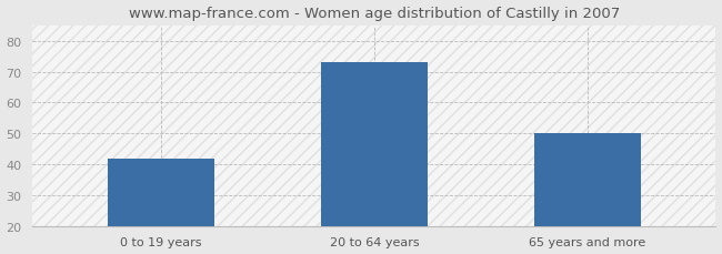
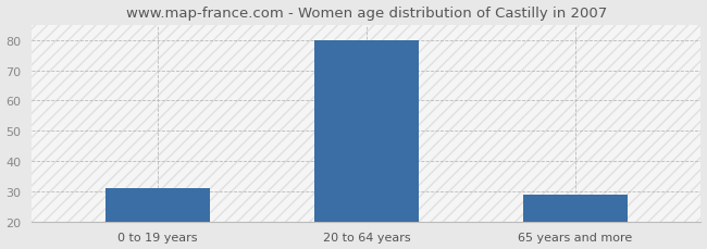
0 to 19 years: 42 -> 31
20 to 64 years: 73 -> 80
65 years and more: 50 -> 29
